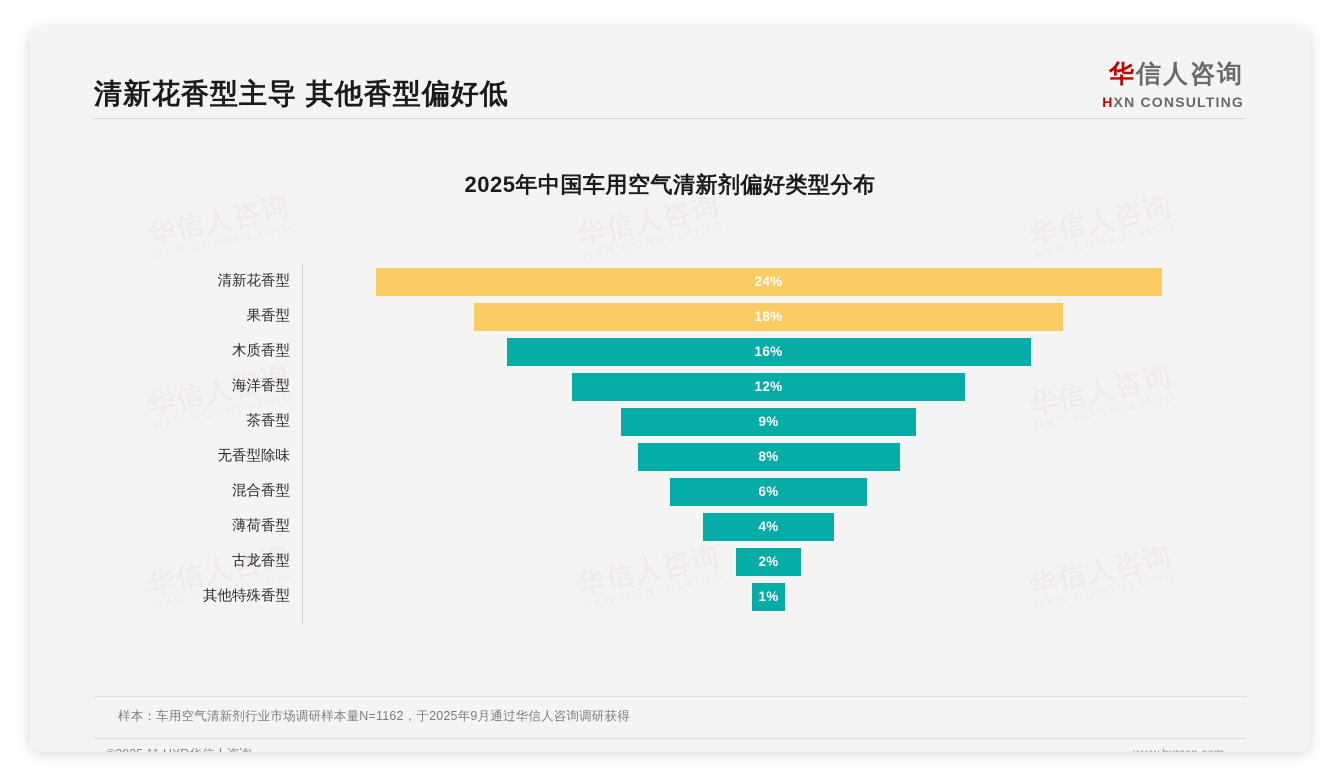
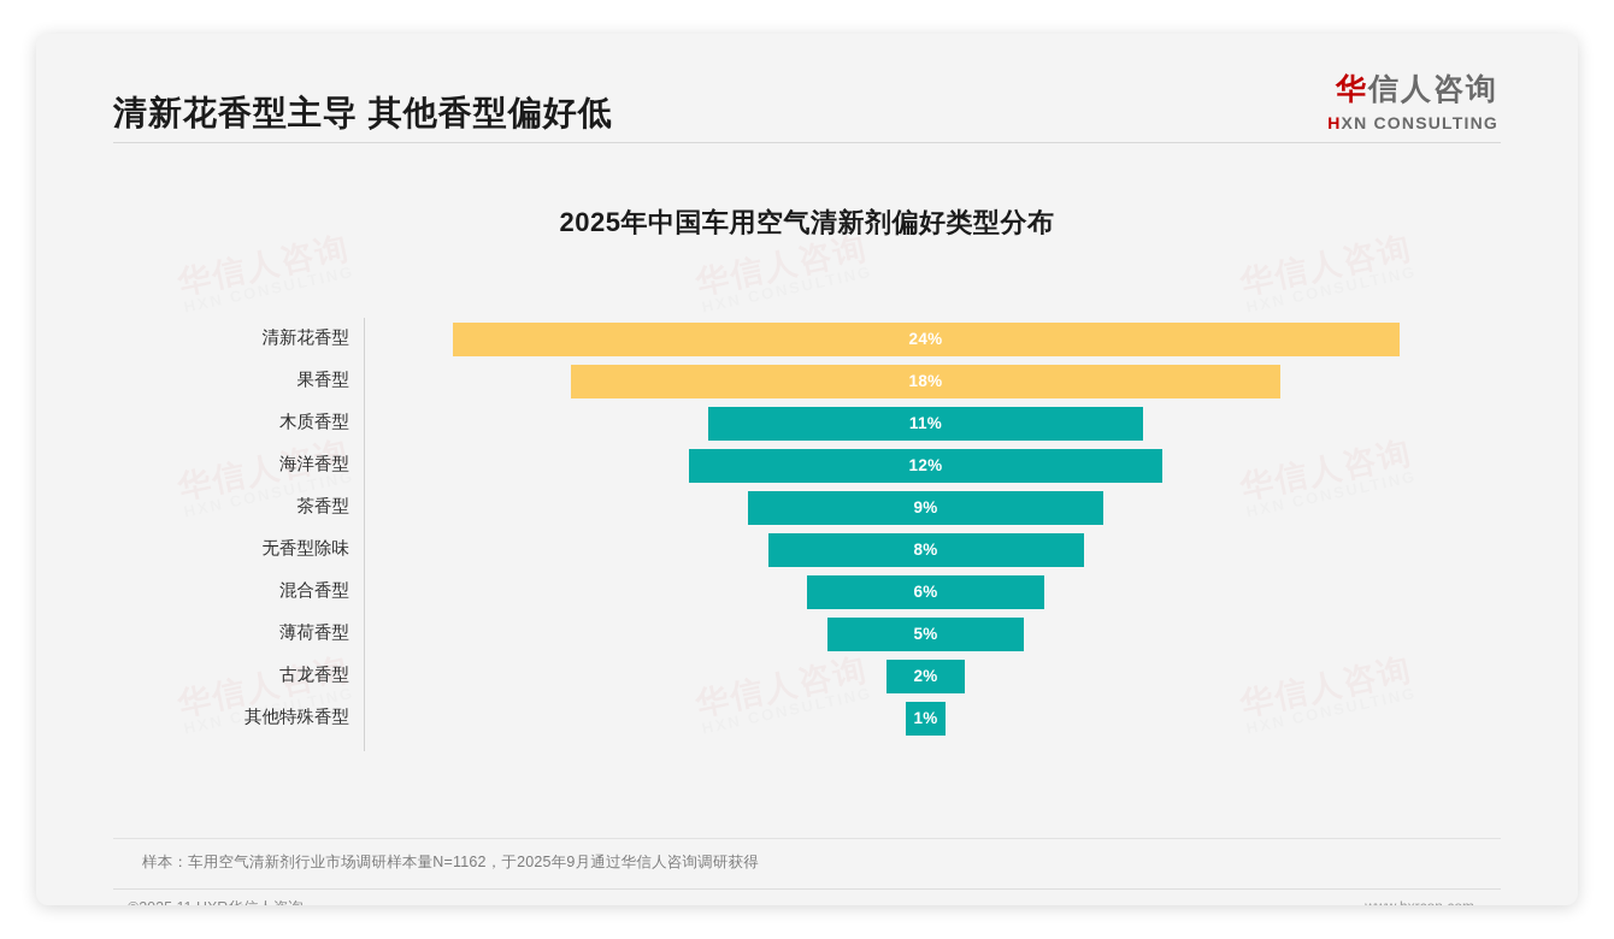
木质香型: 16% -> 11%
薄荷香型: 4% -> 5%
